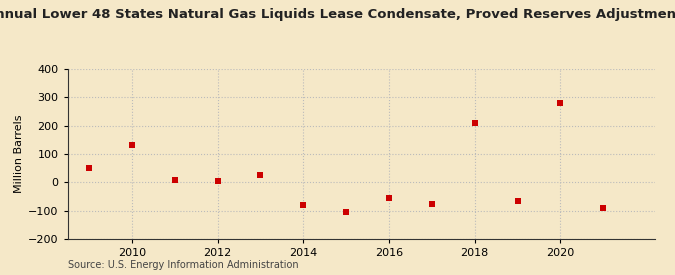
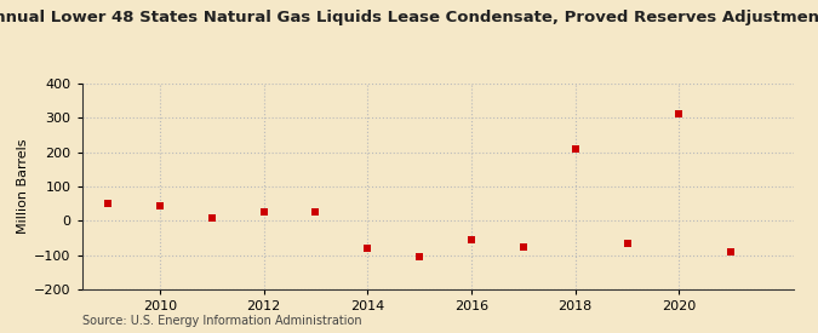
2010: 130 -> 45
2012: 5 -> 27
2020: 280 -> 310
